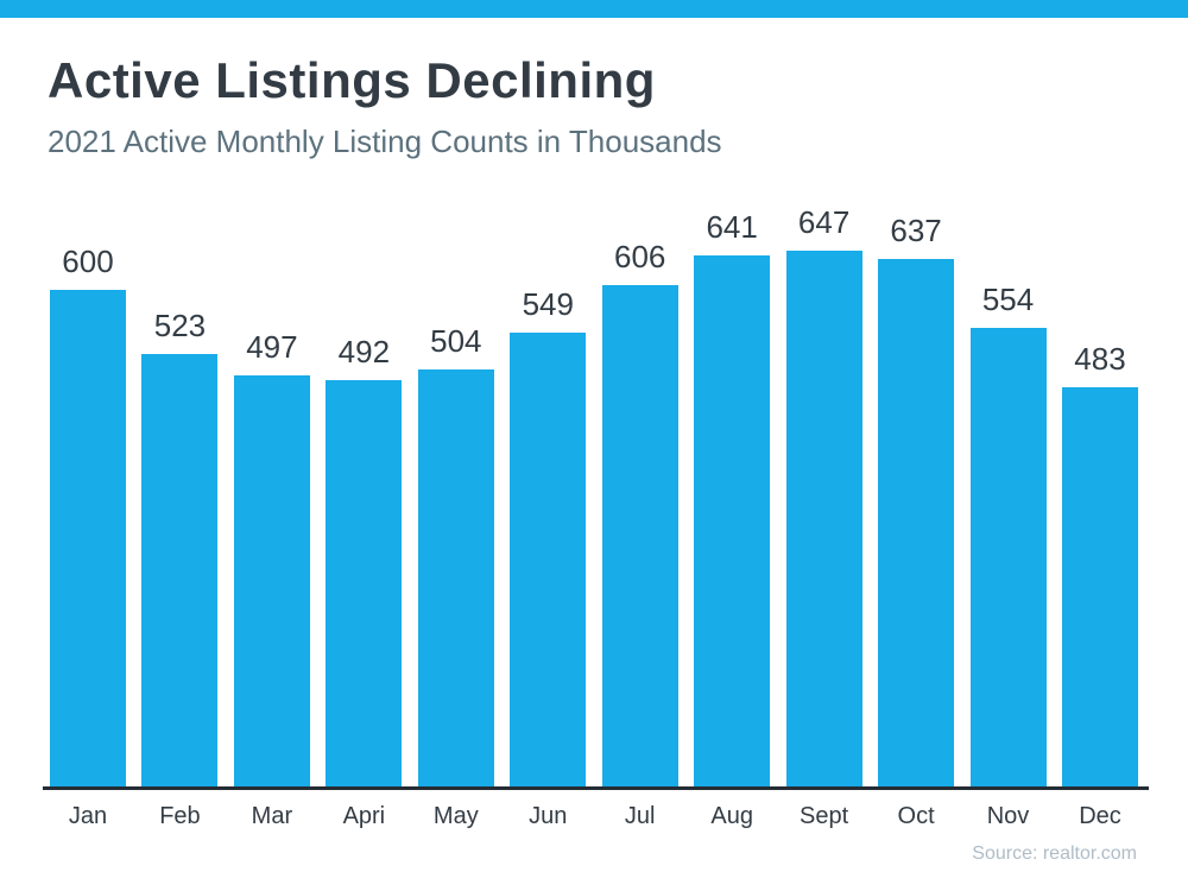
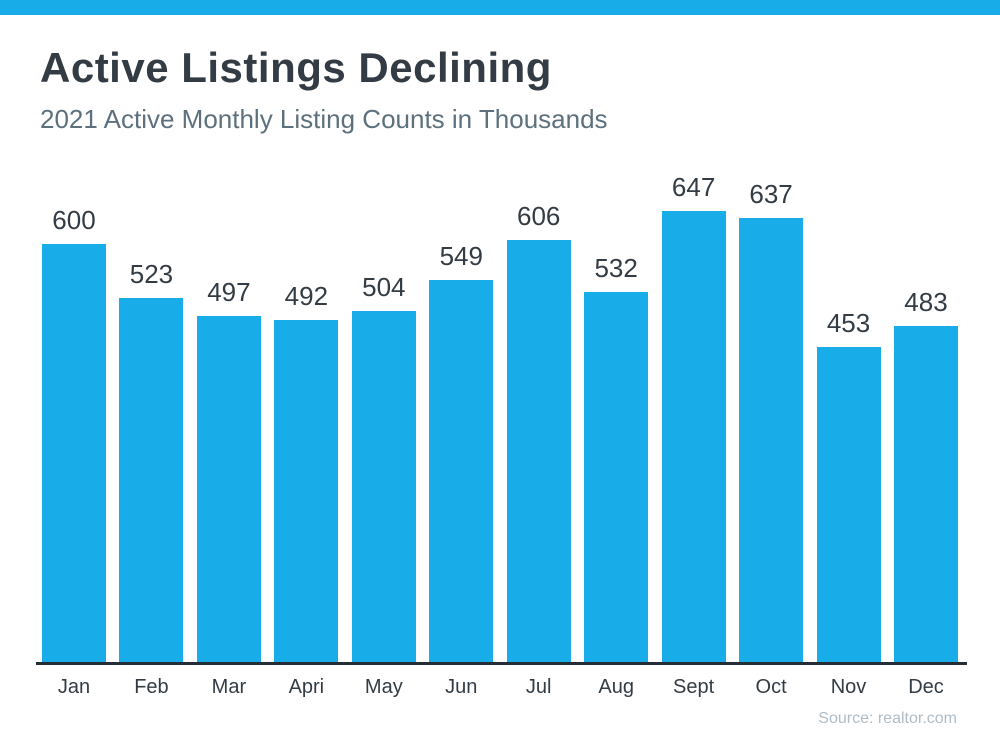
Aug: 641 -> 532
Nov: 554 -> 453
